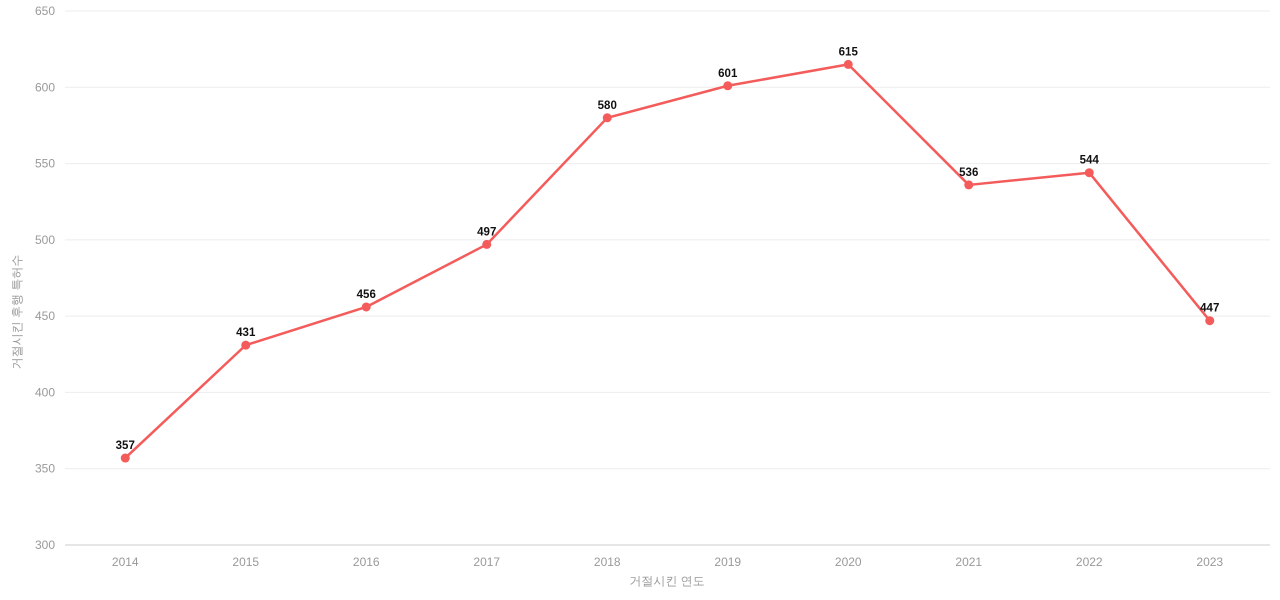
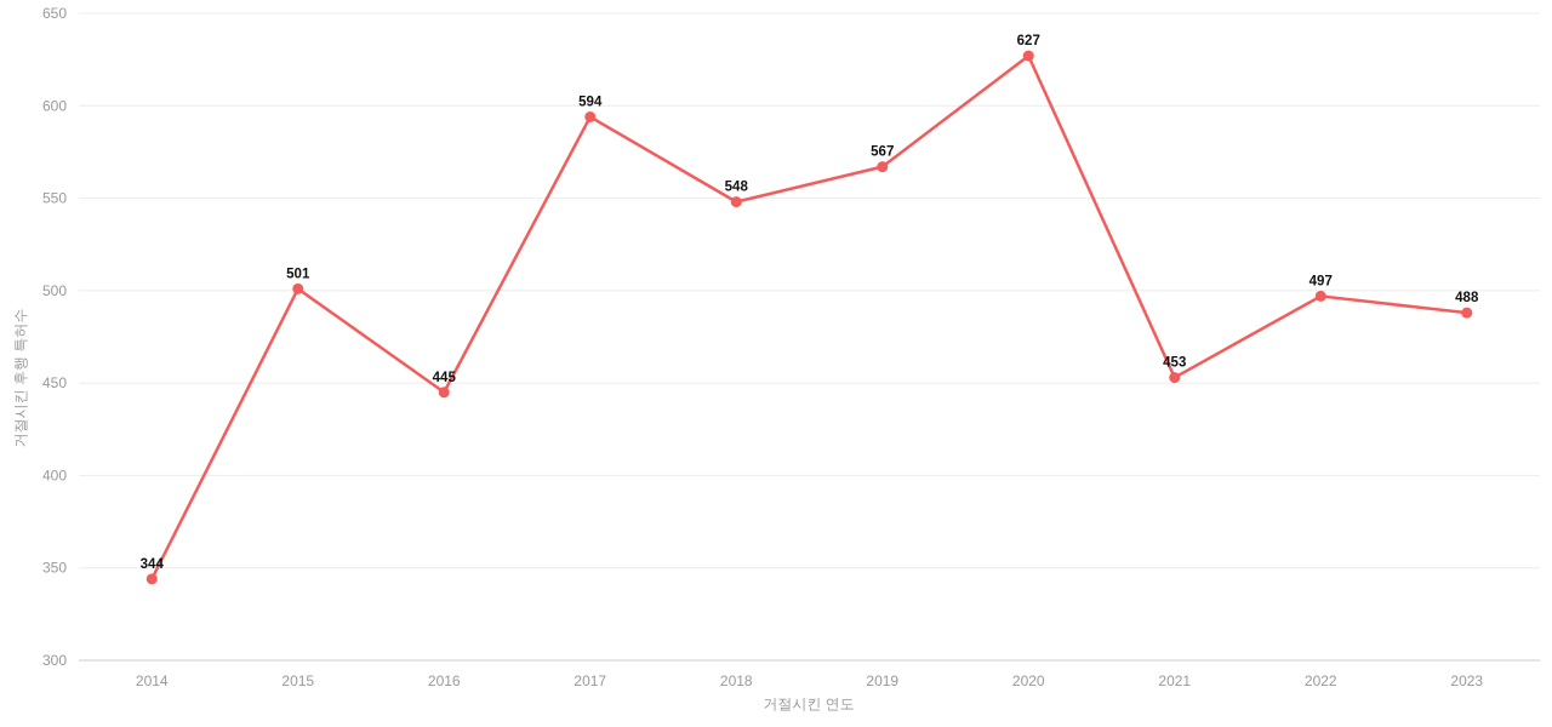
2014: 357 -> 344
2015: 431 -> 501
2016: 456 -> 445
2017: 497 -> 594
2018: 580 -> 548
2019: 601 -> 567
2020: 615 -> 627
2021: 536 -> 453
2022: 544 -> 497
2023: 447 -> 488
